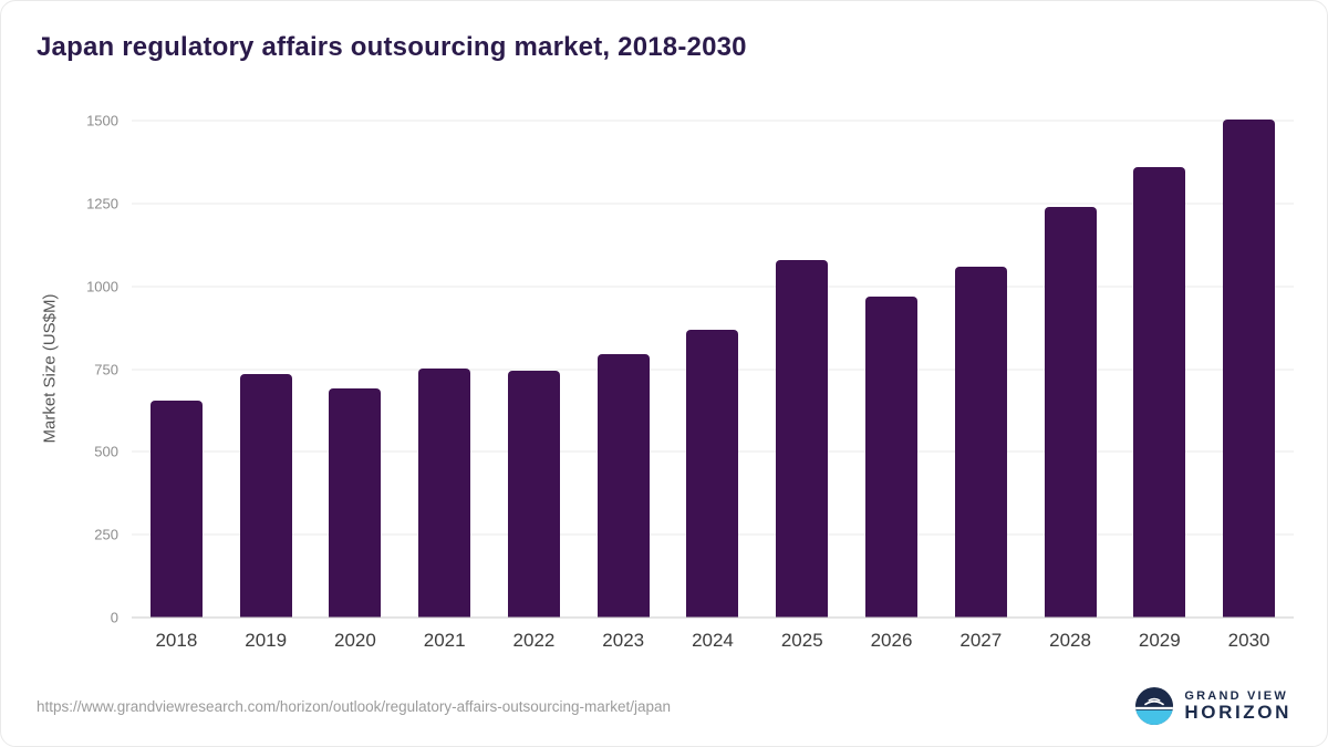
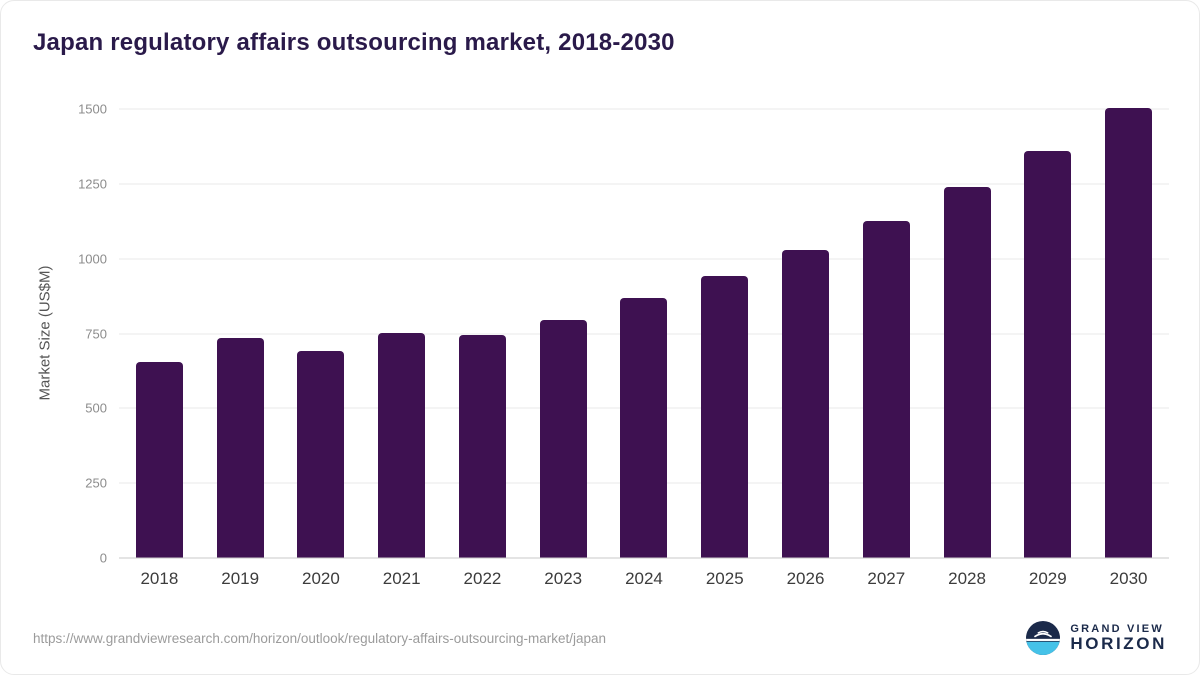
2025: 1080 -> 940
2026: 970 -> 1030
2027: 1060 -> 1130
